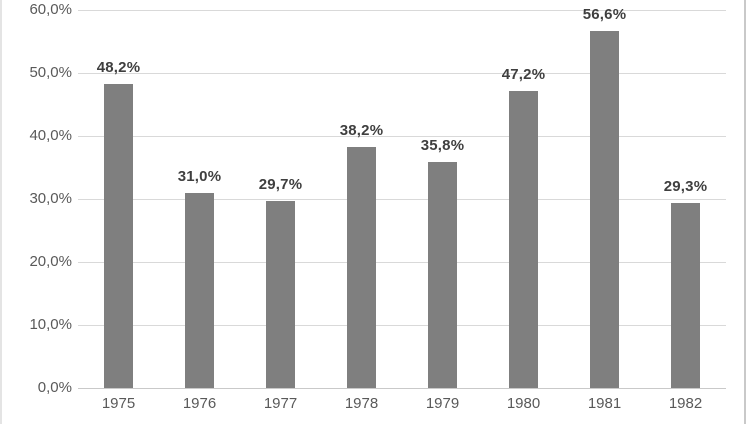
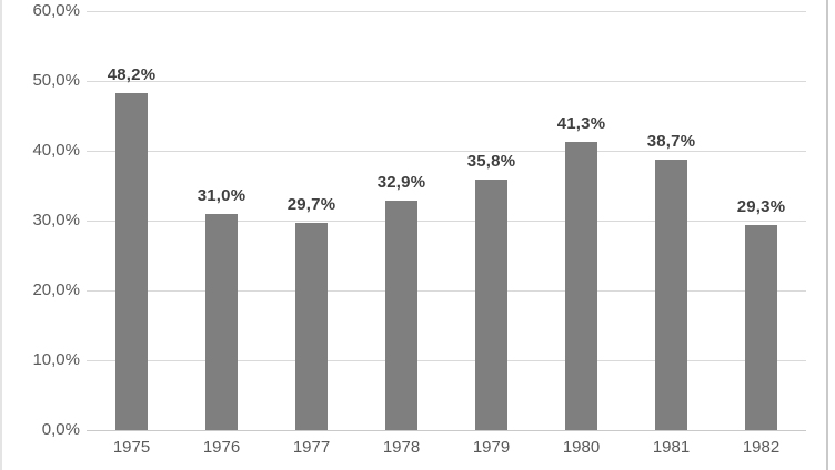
1978: 38,2% -> 32,9%
1980: 47,2% -> 41,3%
1981: 56,6% -> 38,7%
